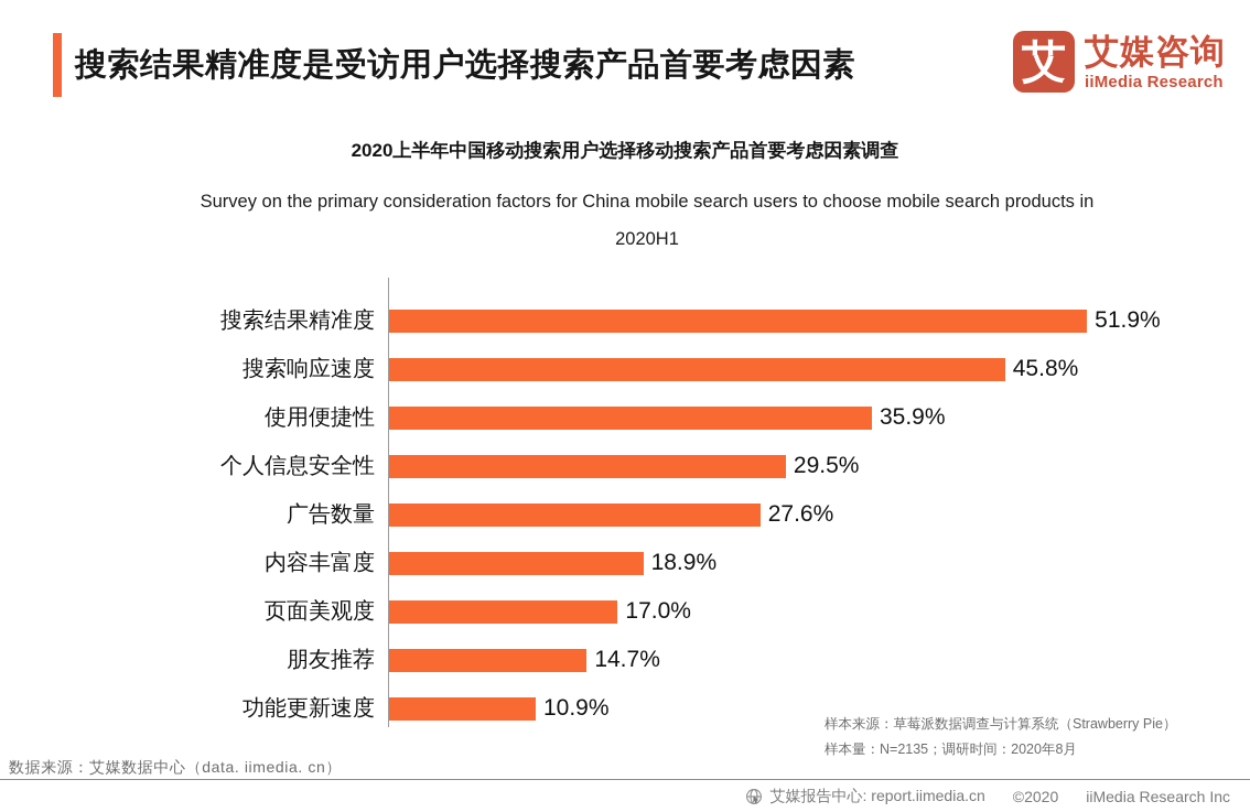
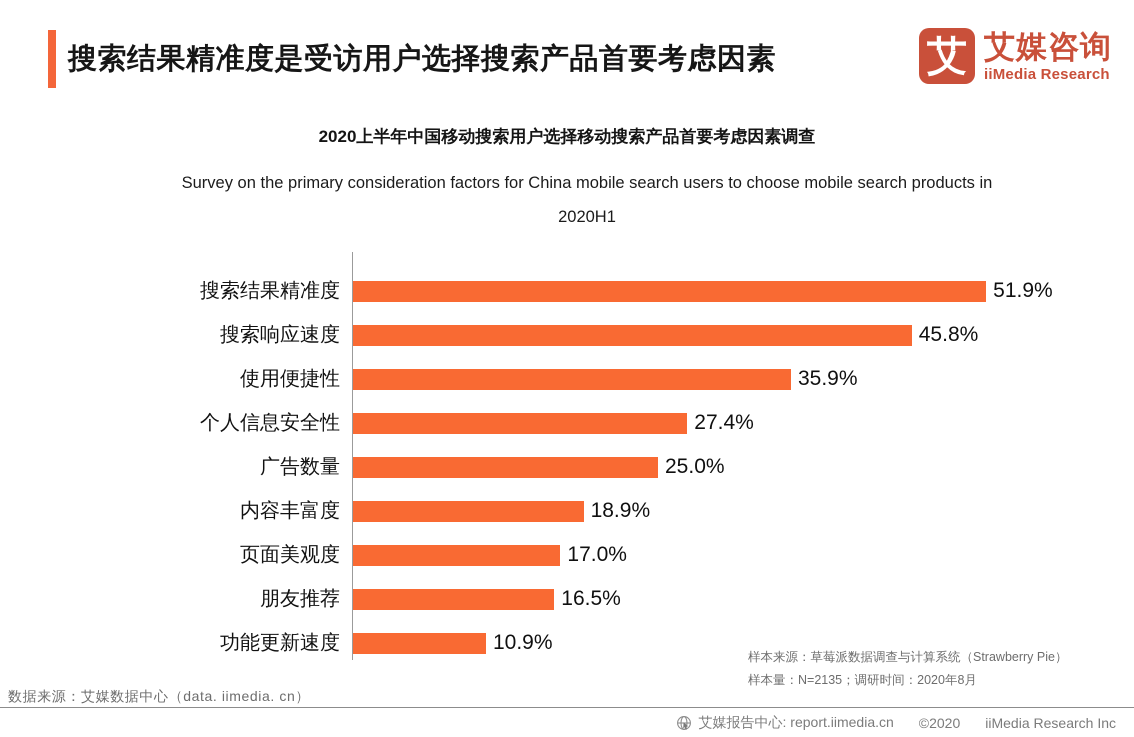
个人信息安全性: 29.5% -> 27.4%
广告数量: 27.6% -> 25.0%
朋友推荐: 14.7% -> 16.5%
